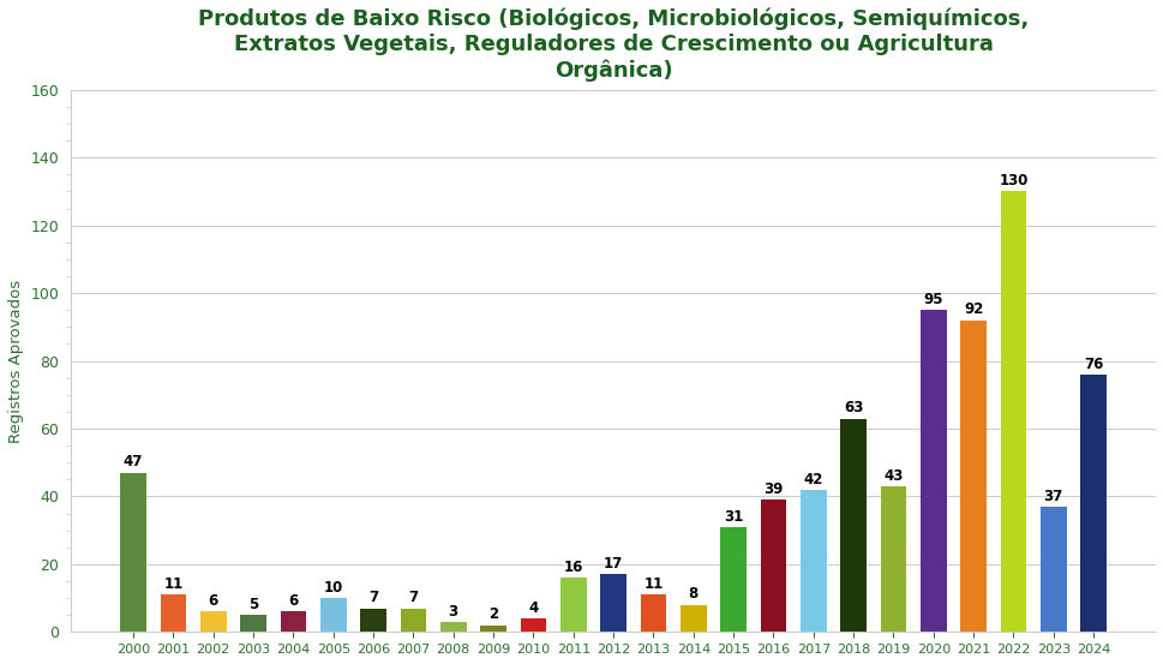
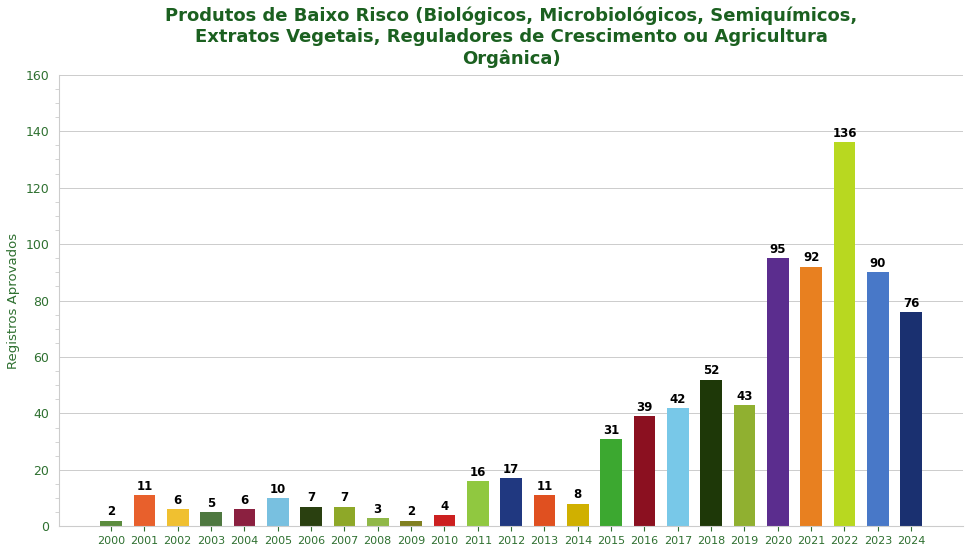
2000: 47 -> 2
2018: 63 -> 52
2022: 130 -> 136
2023: 37 -> 90
